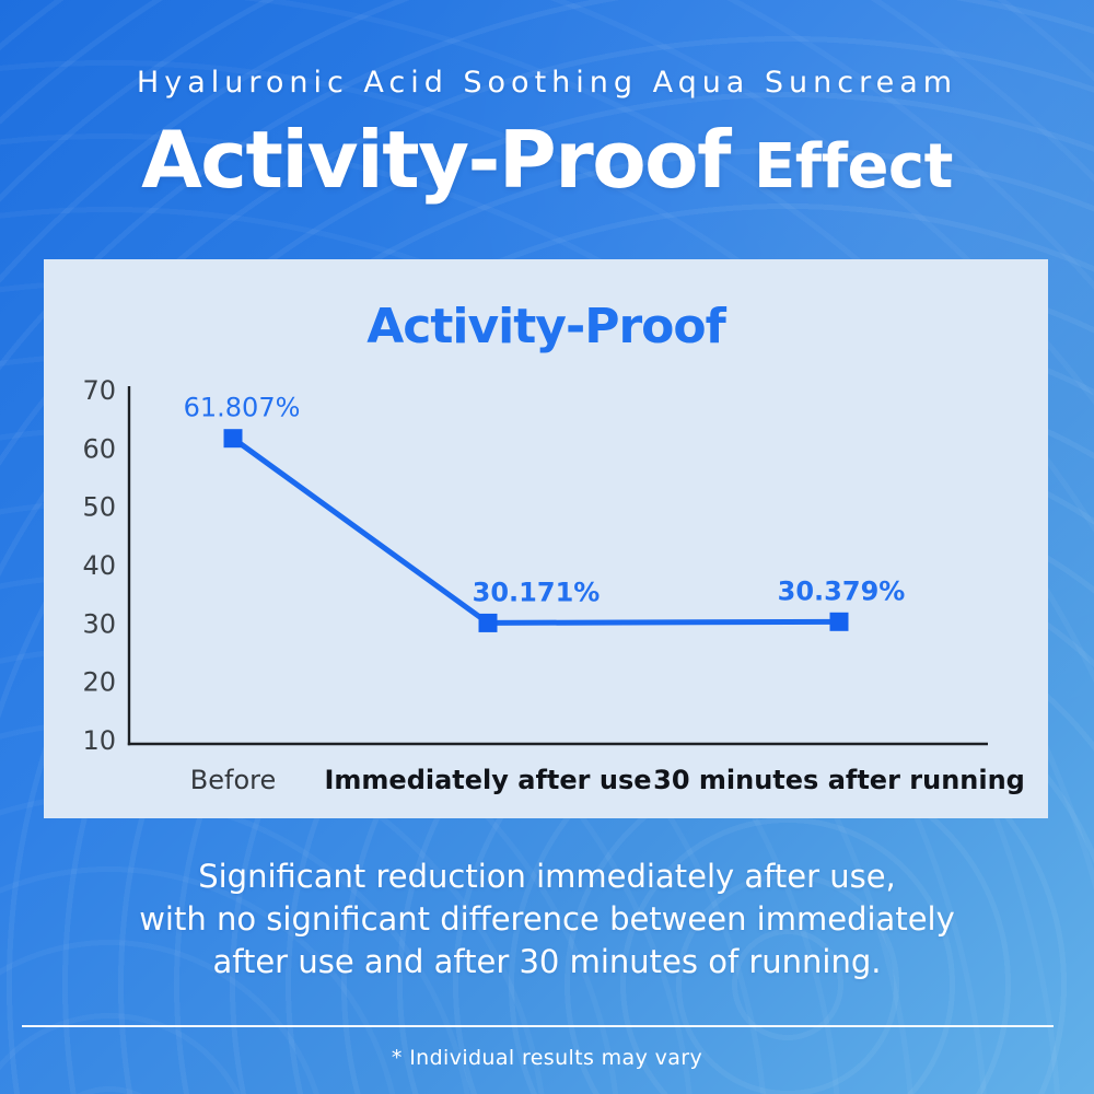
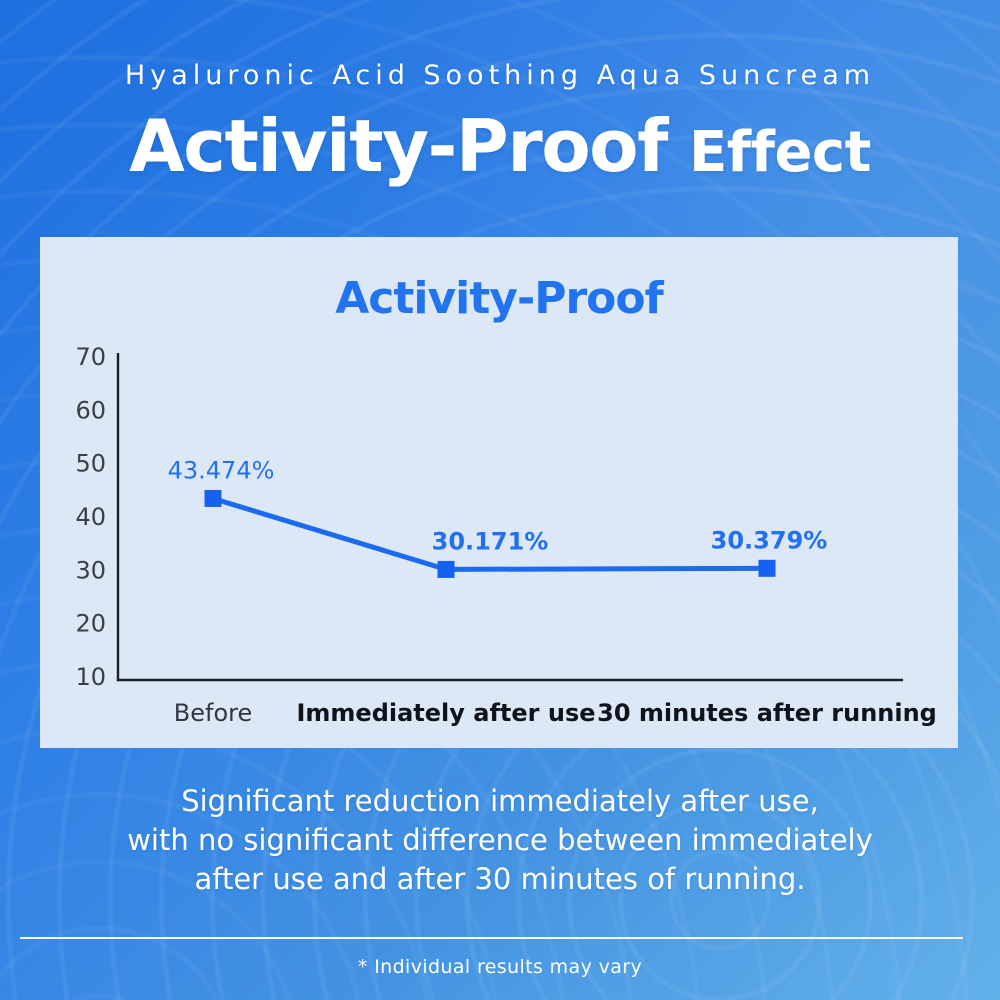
Before: 61.807% -> 43.474%
